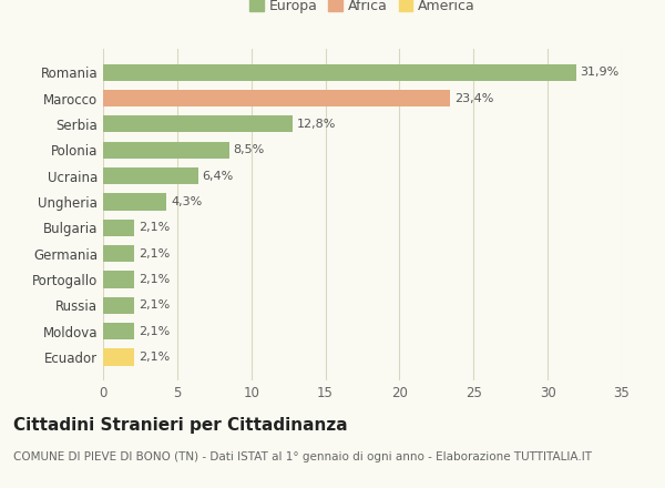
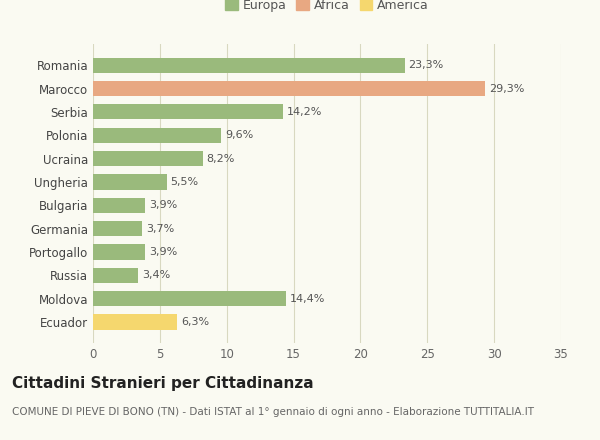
Romania: 31,9% -> 23,3%
Marocco: 23,4% -> 29,3%
Serbia: 12,8% -> 14,2%
Polonia: 8,5% -> 9,6%
Ucraina: 6,4% -> 8,2%
Ungheria: 4,3% -> 5,5%
Bulgaria: 2,1% -> 3,9%
Germania: 2,1% -> 3,7%
Portogallo: 2,1% -> 3,9%
Russia: 2,1% -> 3,4%
Moldova: 2,1% -> 14,4%
Ecuador: 2,1% -> 6,3%
